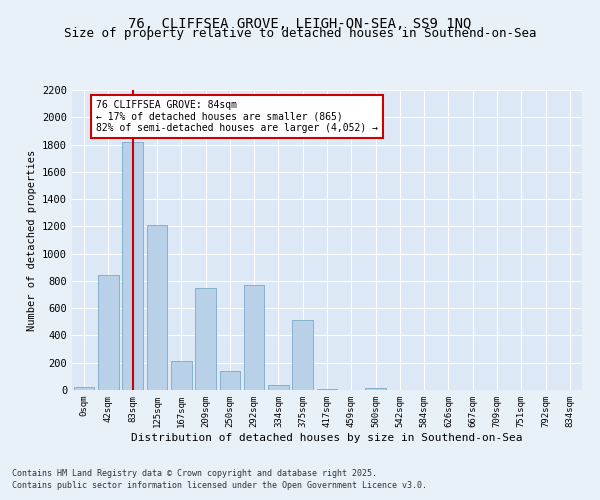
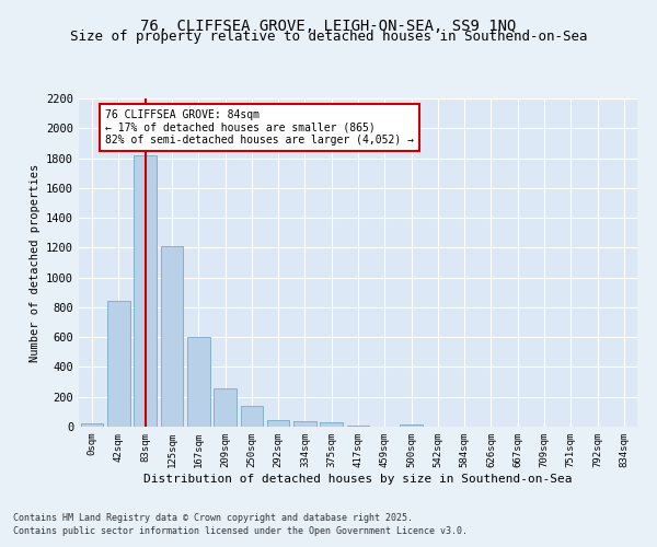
167sqm: 210 -> 600
209sqm: 750 -> 260
292sqm: 770 -> 40
375sqm: 510 -> 30
